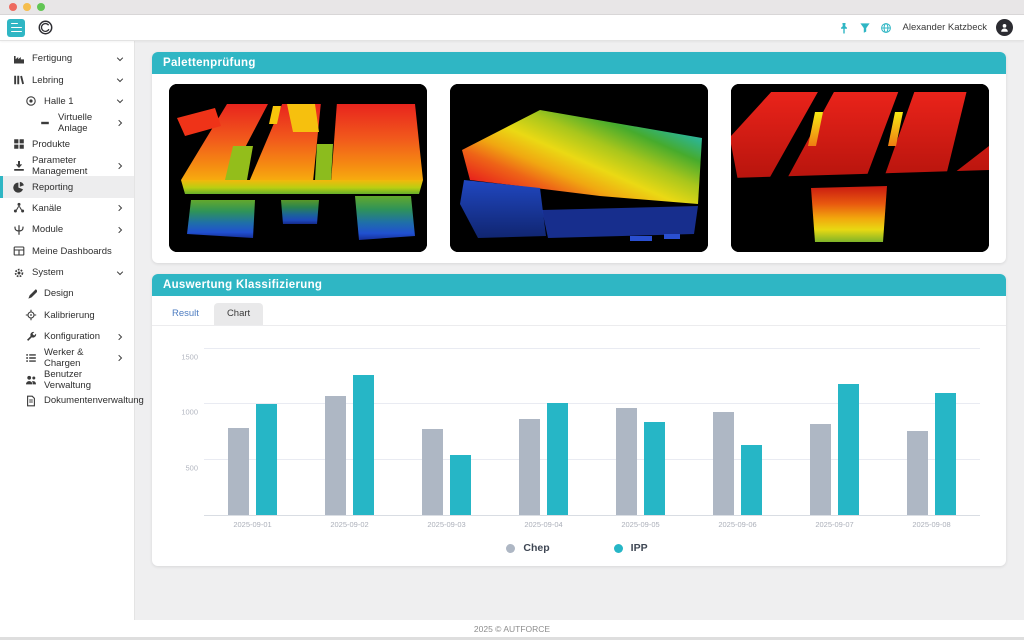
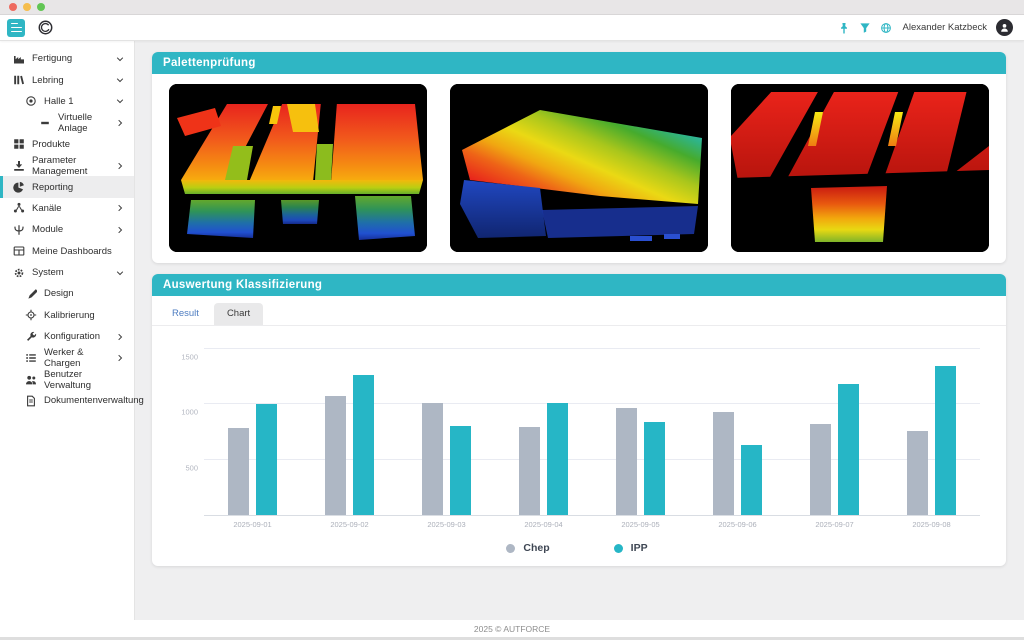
Chep/2025-09-03: 780 -> 1010
IPP/2025-09-03: 540 -> 800
Chep/2025-09-04: 870 -> 800
IPP/2025-09-08: 1100 -> 1350
